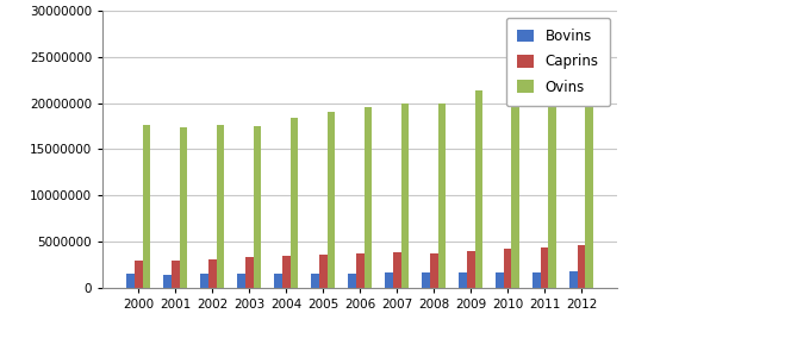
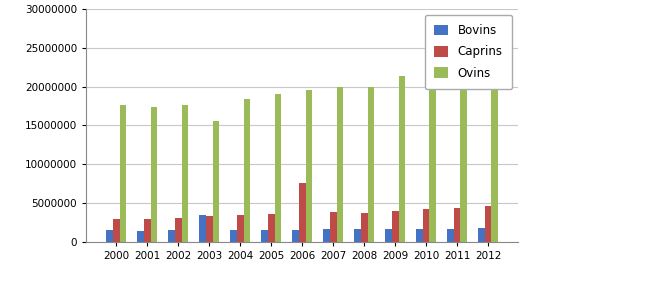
Bovins/2003: 1500000 -> 3400000
Ovins/2003: 17500000 -> 15600000
Caprins/2006: 3700000 -> 7600000
